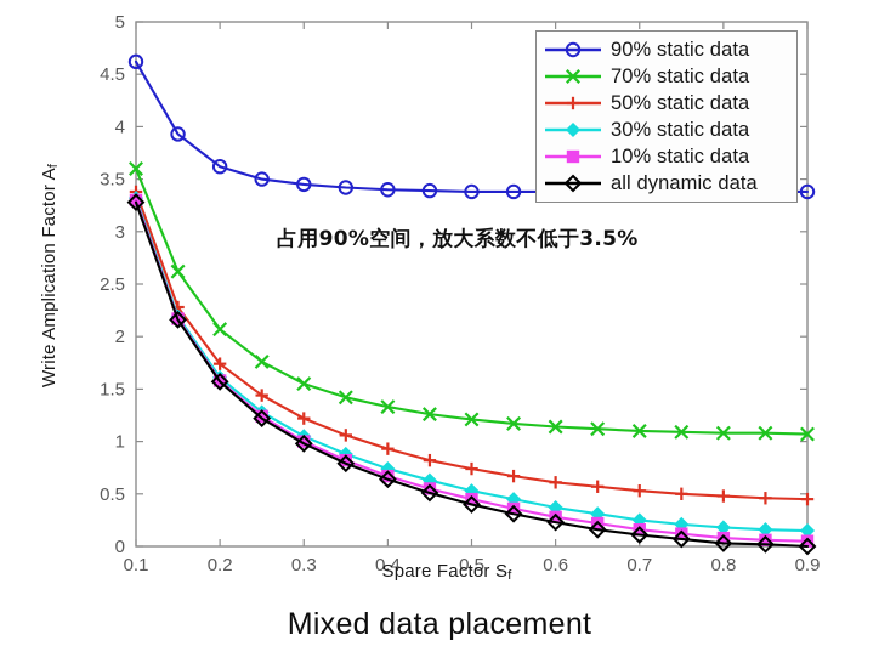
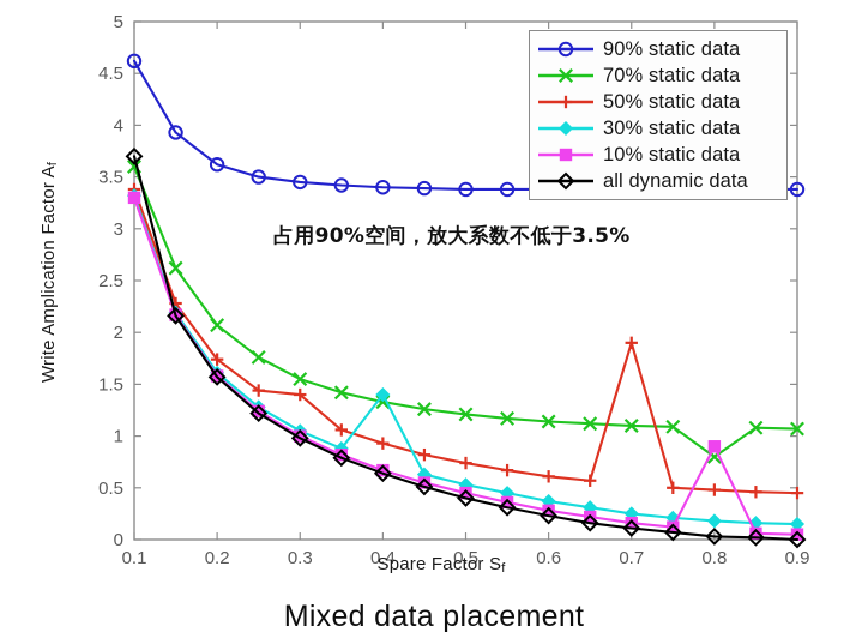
all dynamic data/0.1: 3.3 -> 3.7
50% static data/0.3: 1.2 -> 1.4
30% static data/0.4: 0.7 -> 1.4
50% static data/0.7: 0.5 -> 1.9
70% static data/0.8: 1.1 -> 0.8
10% static data/0.8: 0.1 -> 0.9
